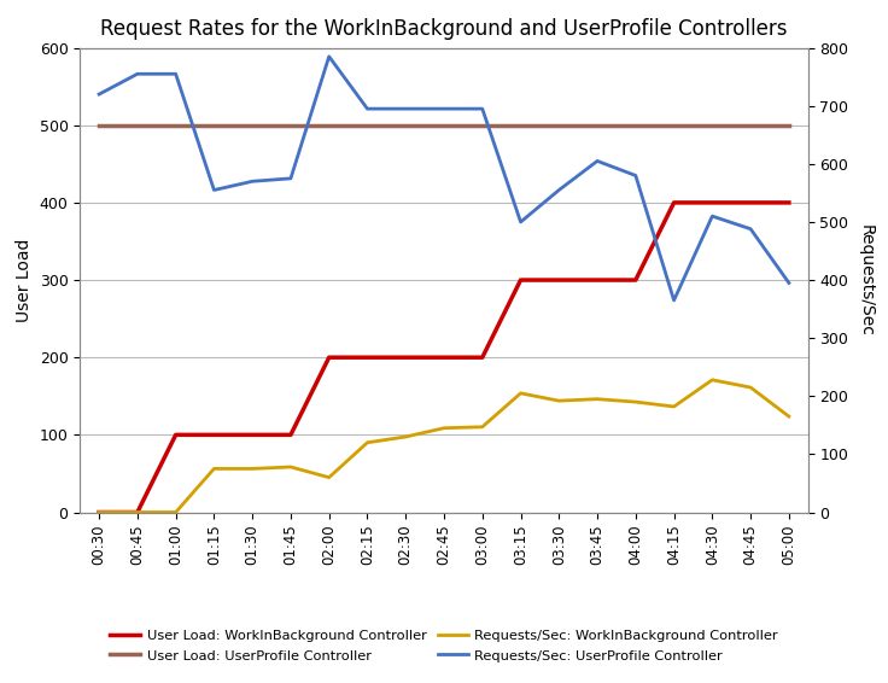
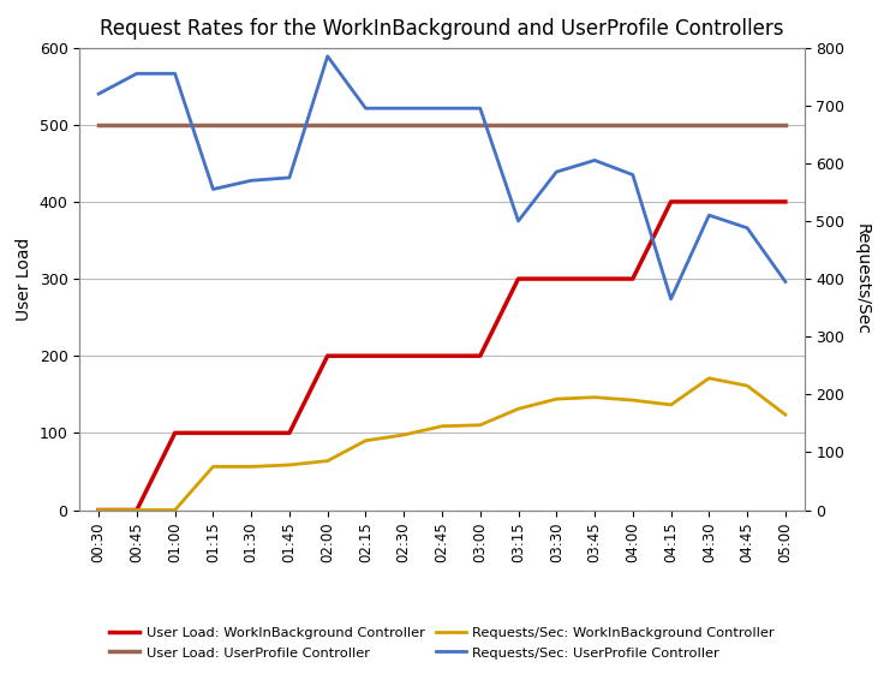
Requests/Sec: WorkInBackground Controller/02:00: 60 -> 85
Requests/Sec: WorkInBackground Controller/03:15: 205 -> 175
Requests/Sec: UserProfile Controller/03:30: 555 -> 585
